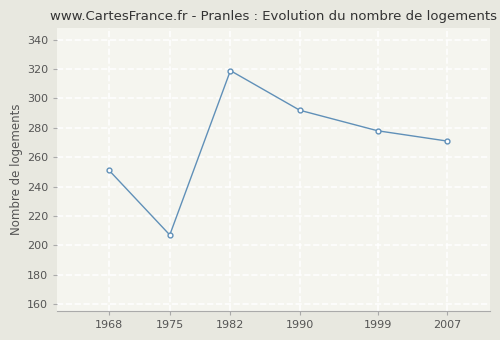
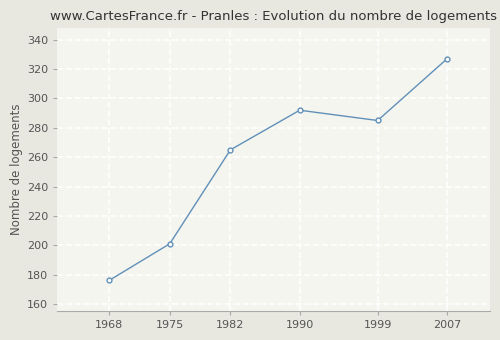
1968: 251 -> 176
1975: 207 -> 201
1982: 319 -> 265
1999: 278 -> 285
2007: 271 -> 327
